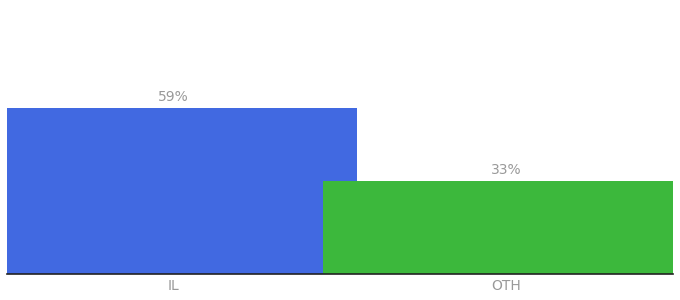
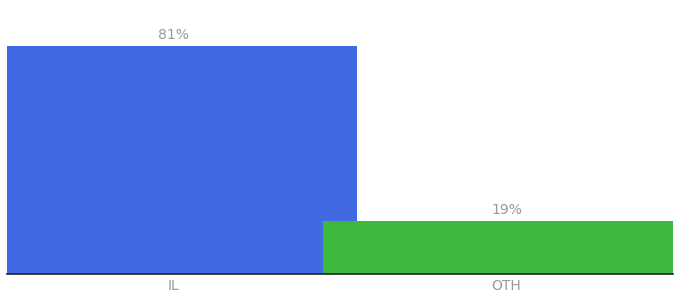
IL: 59% -> 81%
OTH: 33% -> 19%
